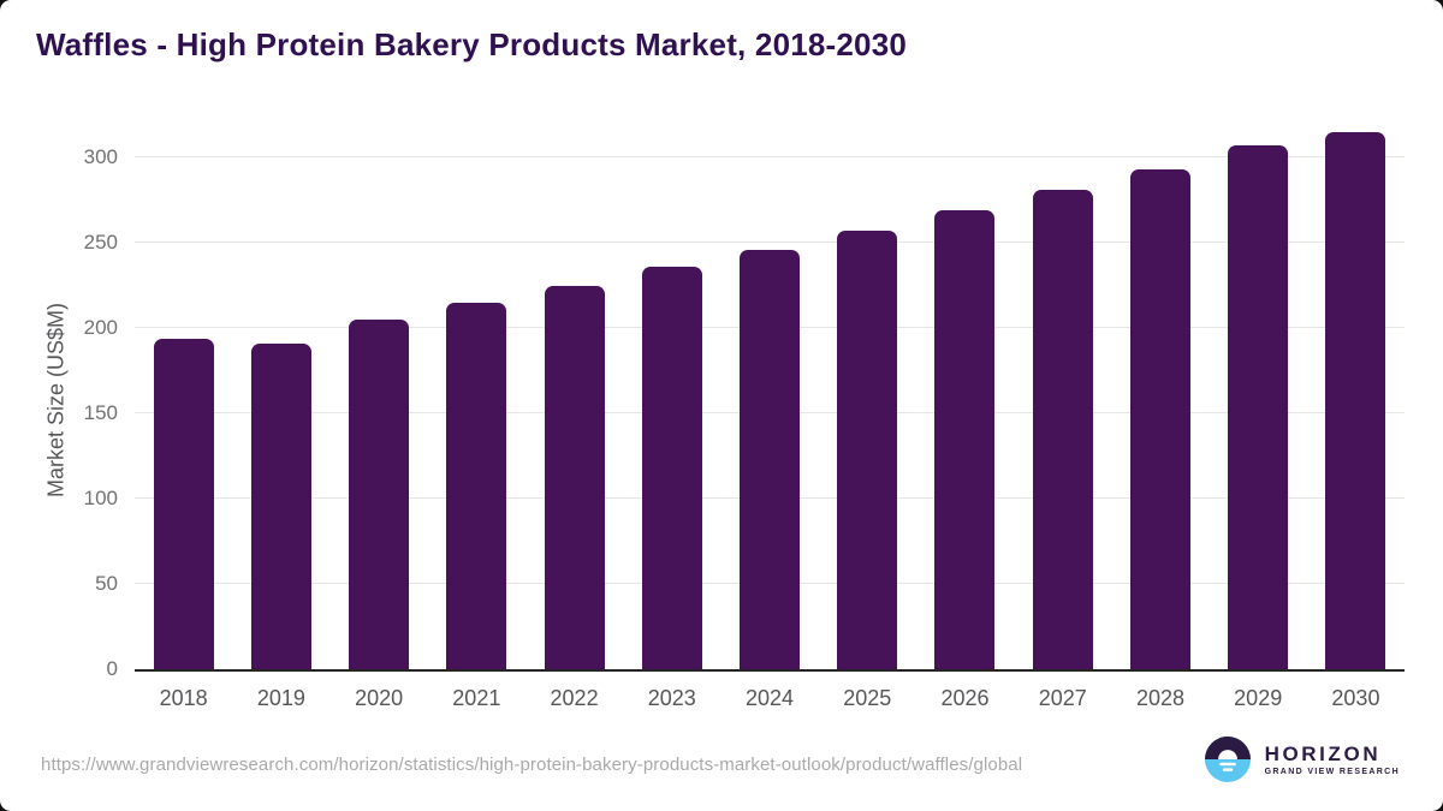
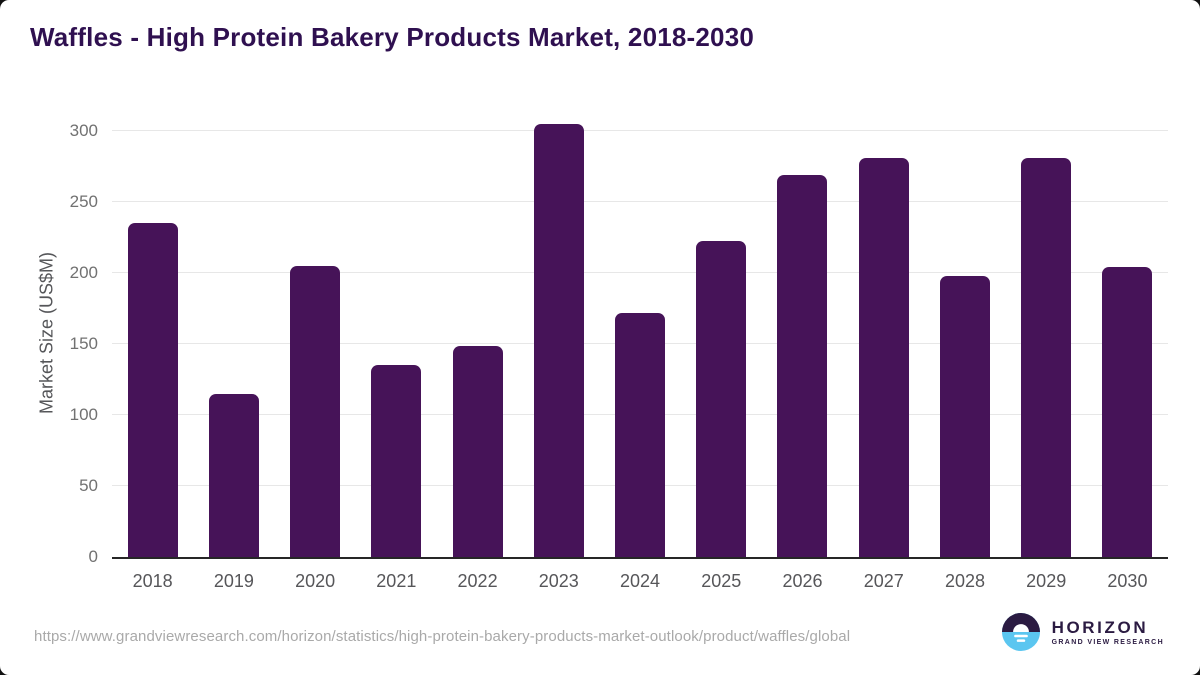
2018: 194 -> 235
2019: 191 -> 115
2021: 215 -> 135
2022: 225 -> 149
2023: 236 -> 305
2024: 246 -> 172
2025: 257 -> 223
2028: 293 -> 198
2029: 307 -> 281
2030: 315 -> 204
